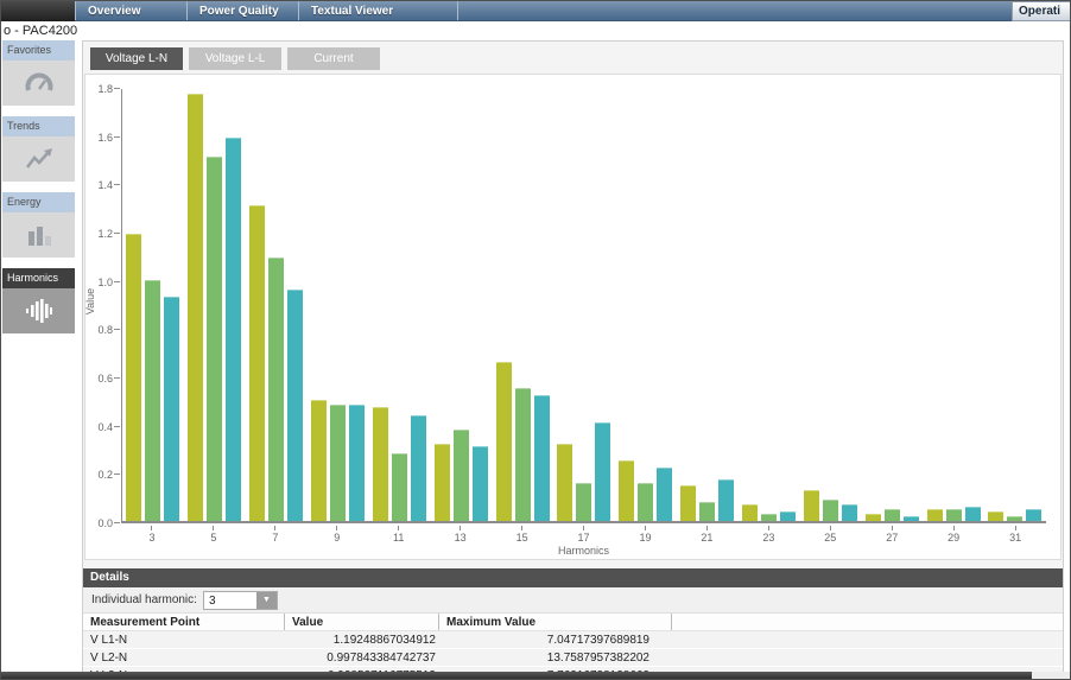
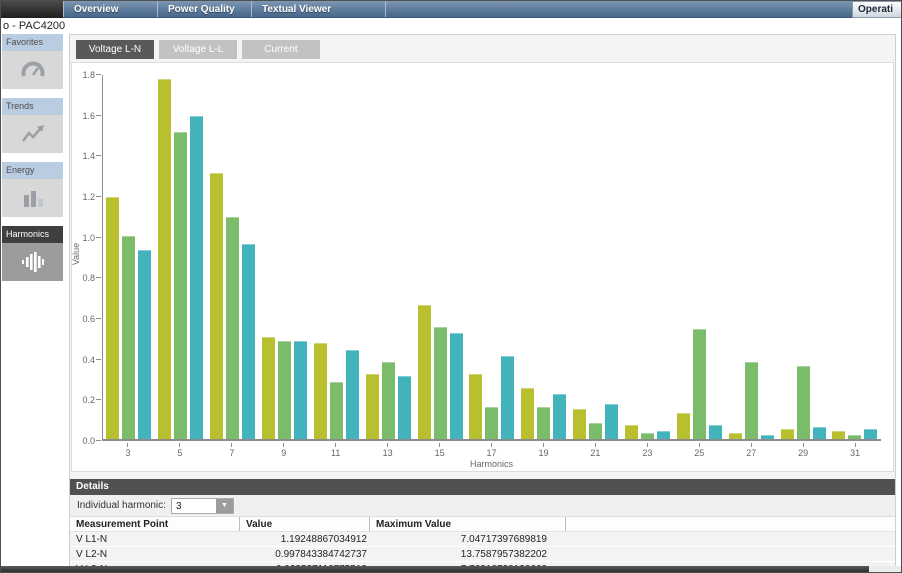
V L2-N/25: 0.09 -> 0.54
V L2-N/27: 0.05 -> 0.38
V L2-N/29: 0.05 -> 0.36
